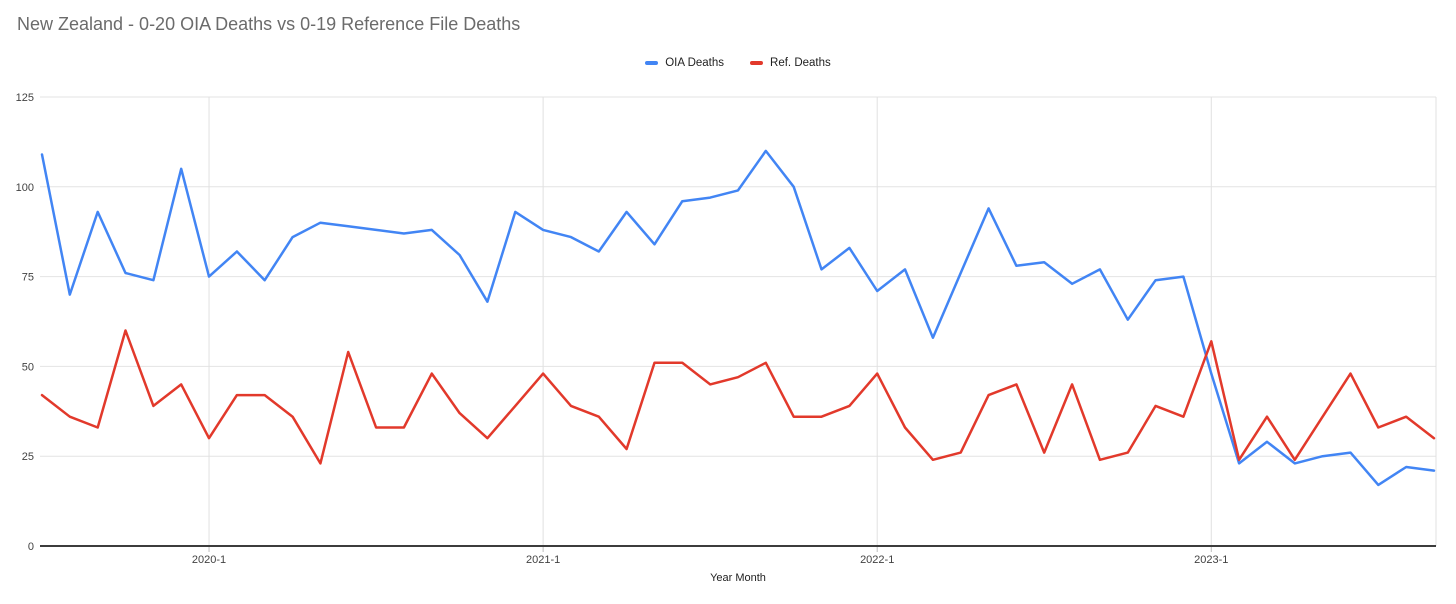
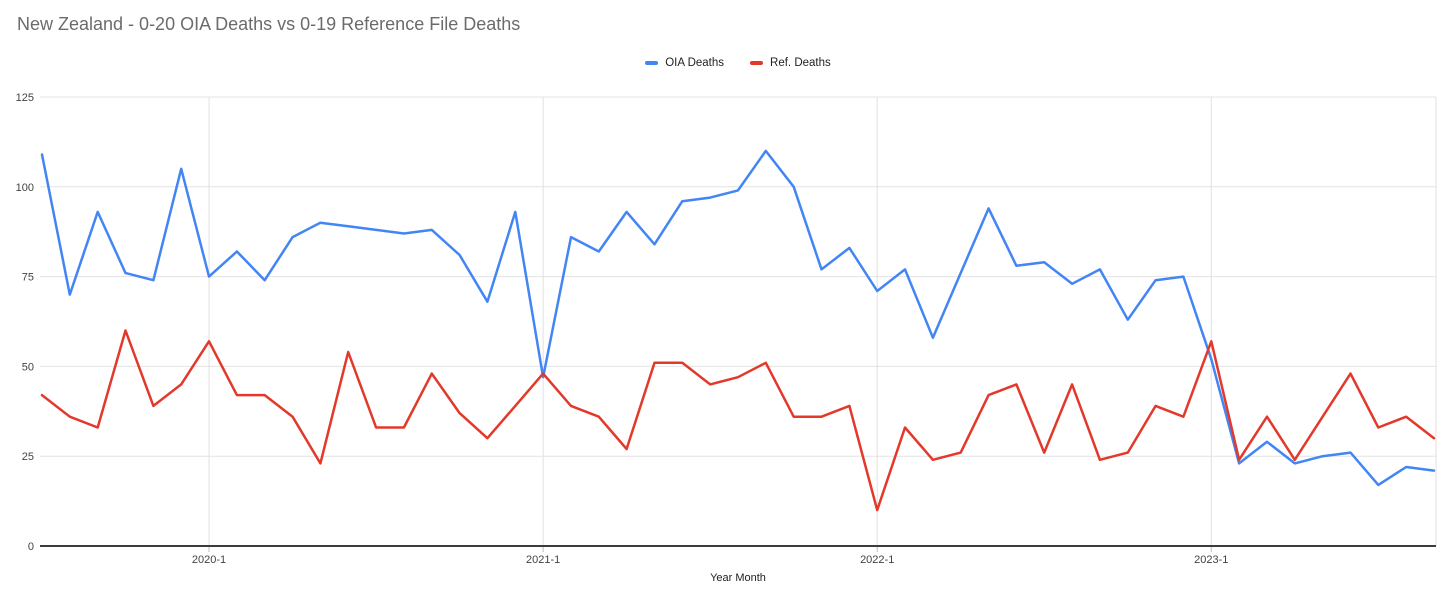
Ref. Deaths/2020-1: 30 -> 57
OIA Deaths/2021-1: 88 -> 47
Ref. Deaths/2022-1: 48 -> 10
OIA Deaths/2023-1: 48 -> 52
